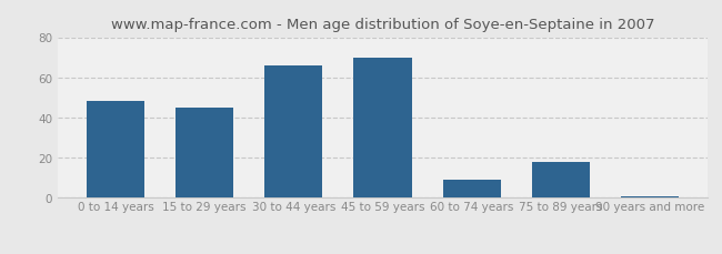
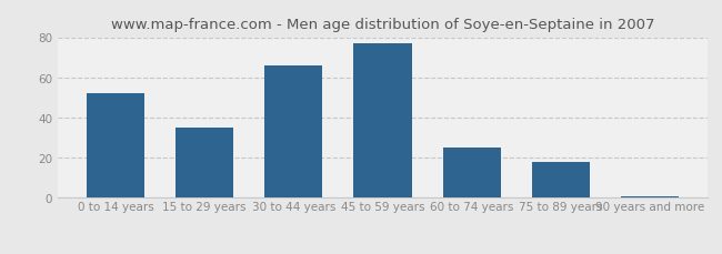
0 to 14 years: 48 -> 52
15 to 29 years: 45 -> 35
45 to 59 years: 70 -> 77
60 to 74 years: 9 -> 25
